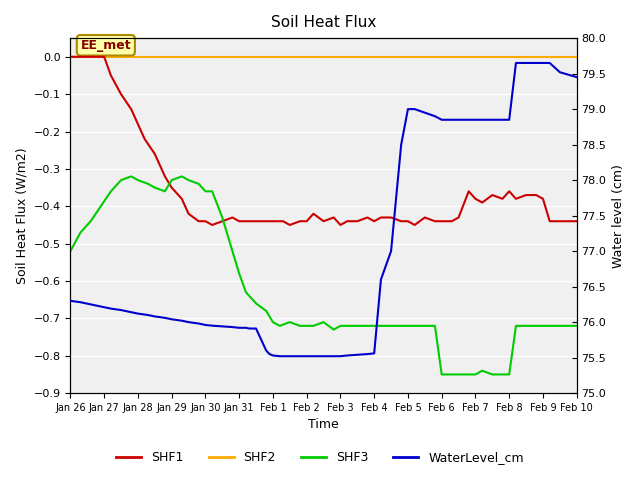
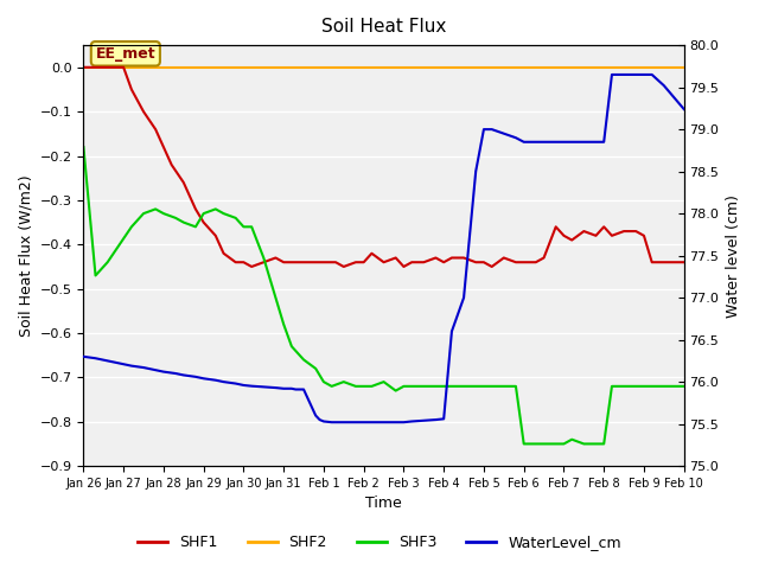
SHF3/Jan 26: -0.52 -> -0.18
WaterLevel_cm/Feb 10: 79.45 -> 79.24
